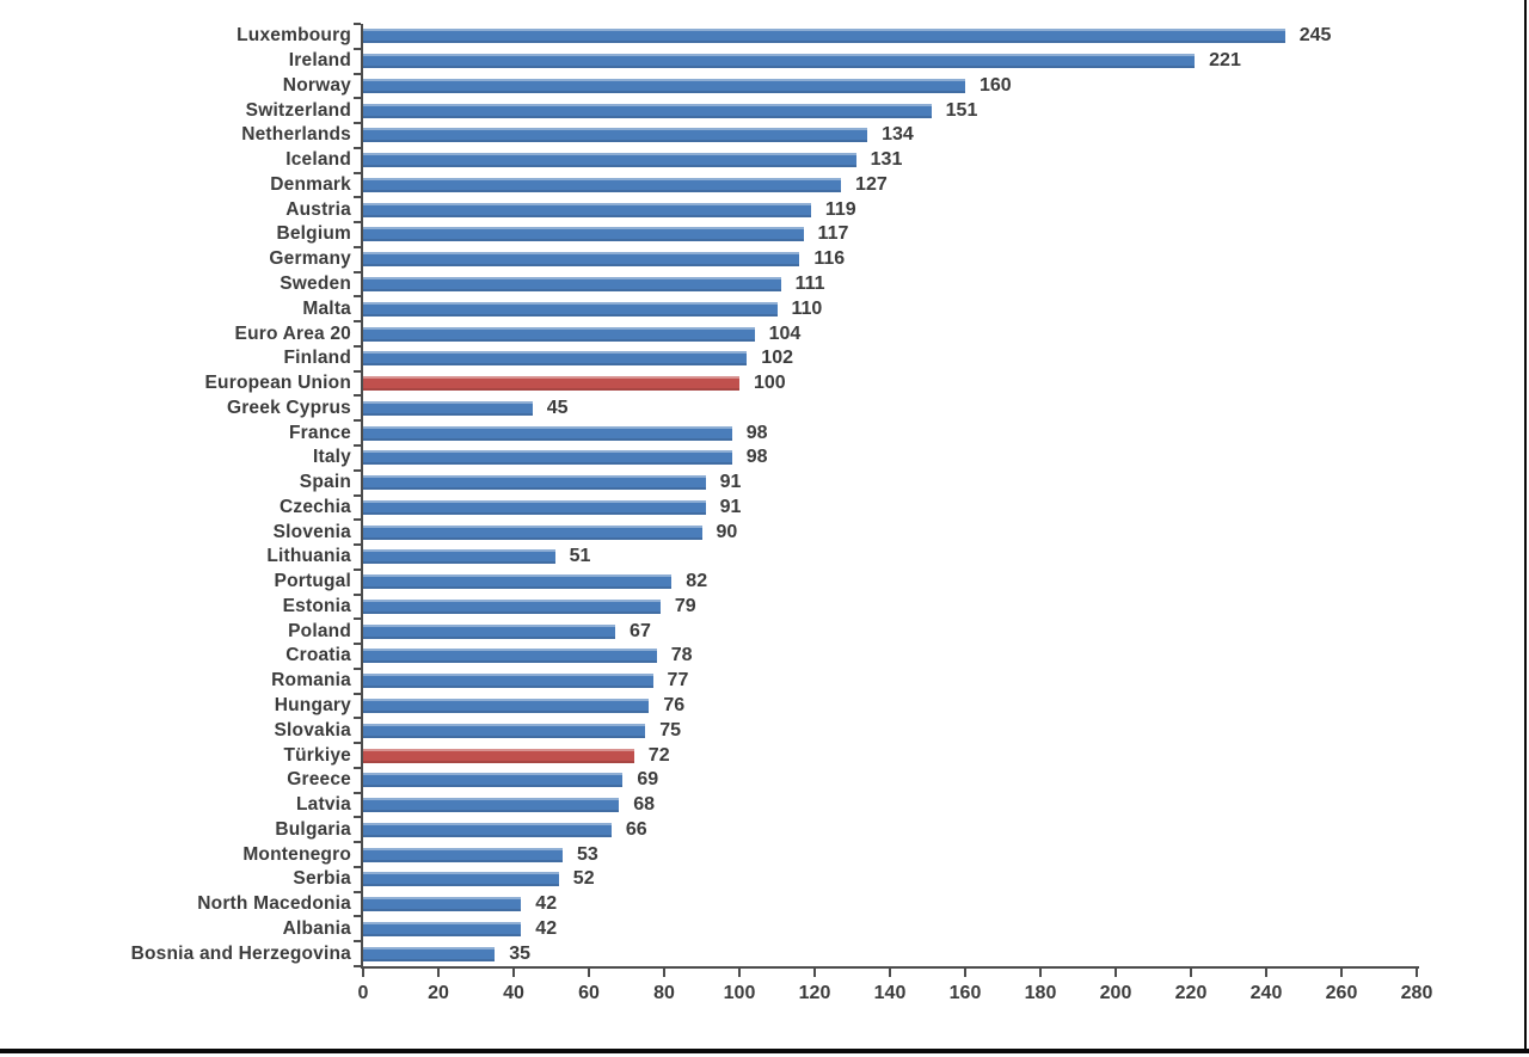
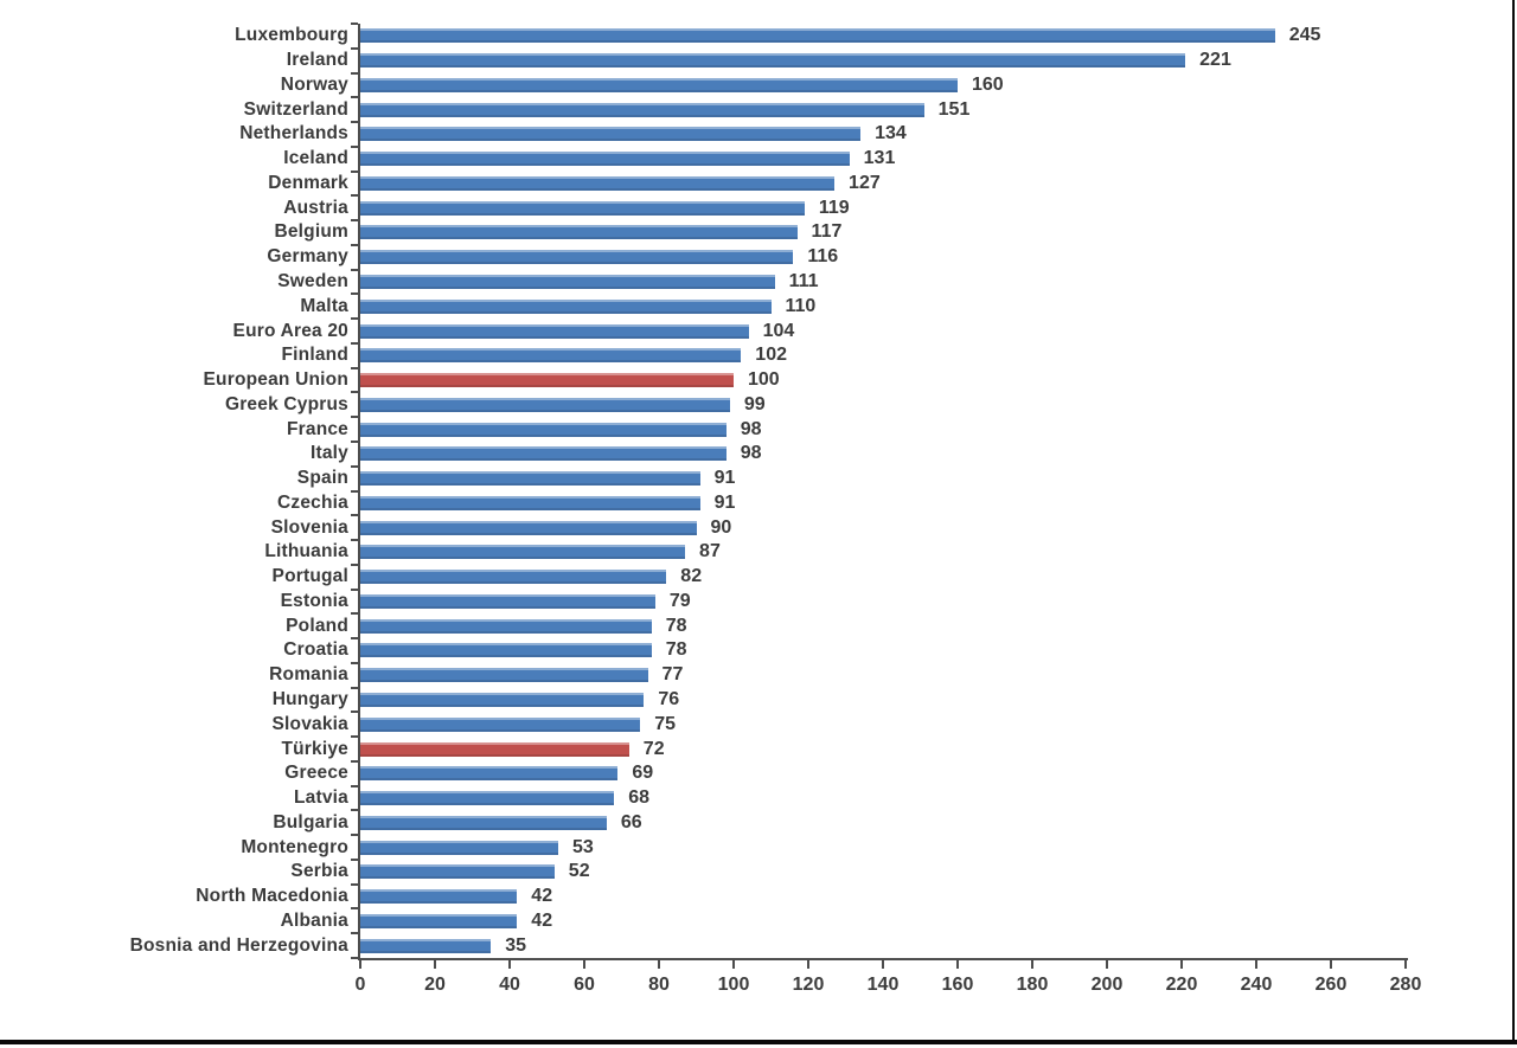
Greek Cyprus: 45 -> 99
Lithuania: 51 -> 87
Poland: 67 -> 78
